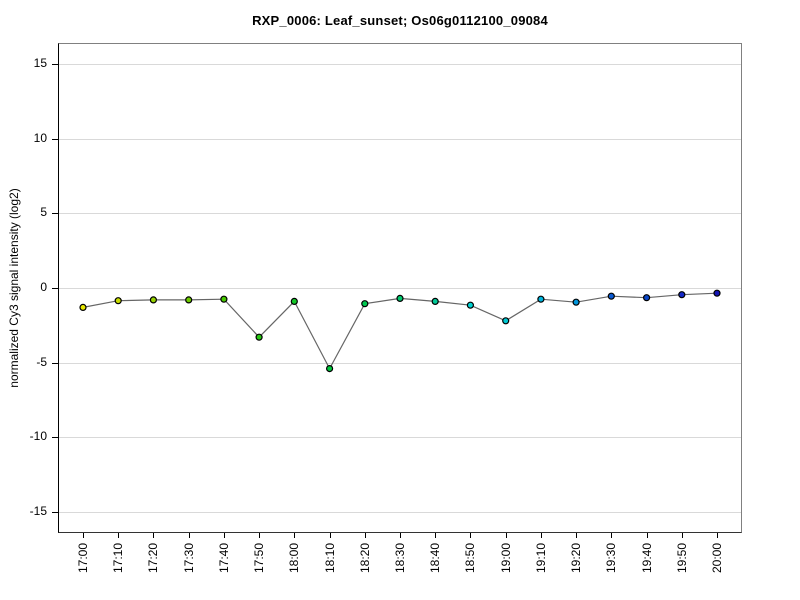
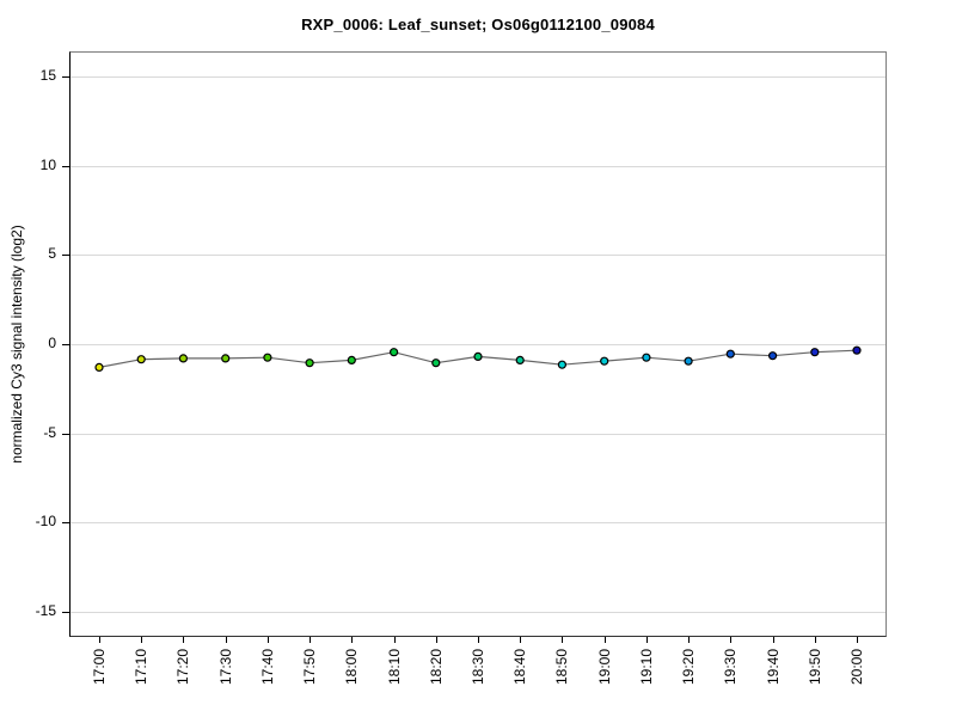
17:50: -3.3 -> -1.1
18:10: -5.4 -> -0.5
19:00: -2.2 -> -0.9
